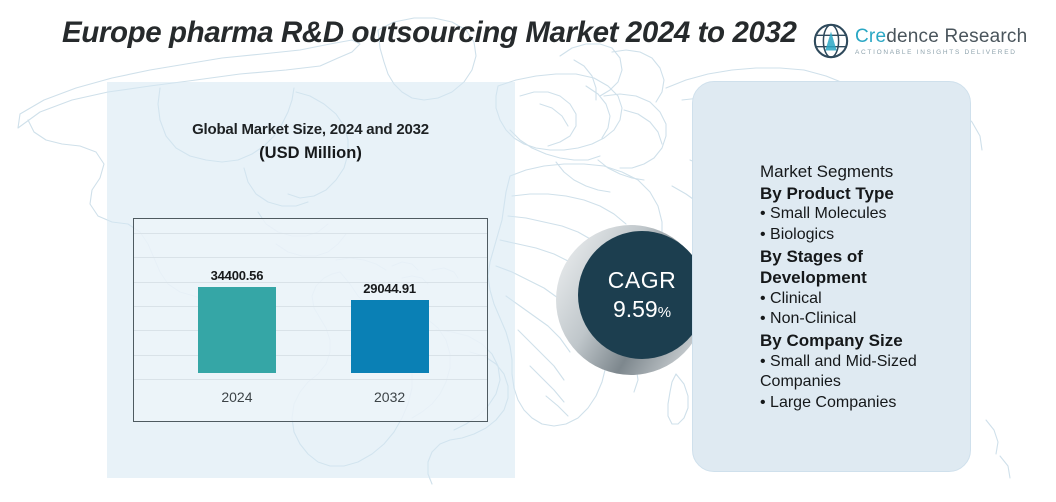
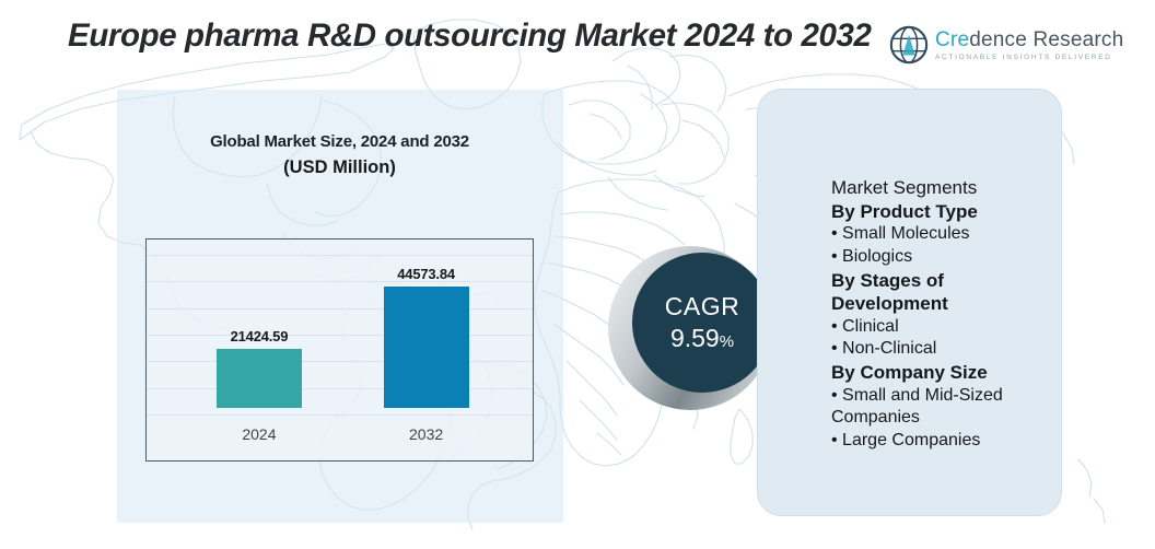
2024: 34400.56 -> 21424.59
2032: 29044.91 -> 44573.84
